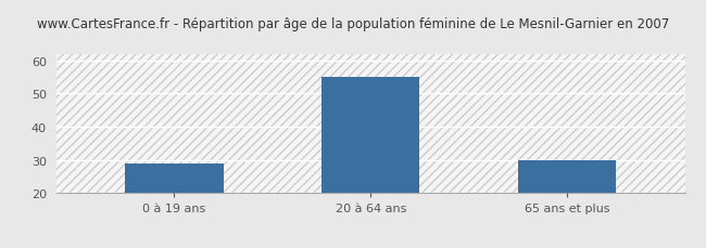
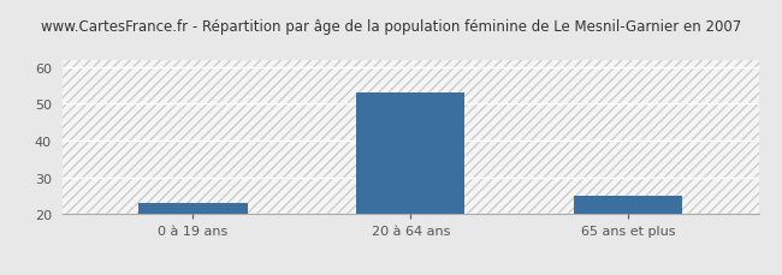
0 à 19 ans: 29 -> 23
20 à 64 ans: 55 -> 53
65 ans et plus: 30 -> 25
